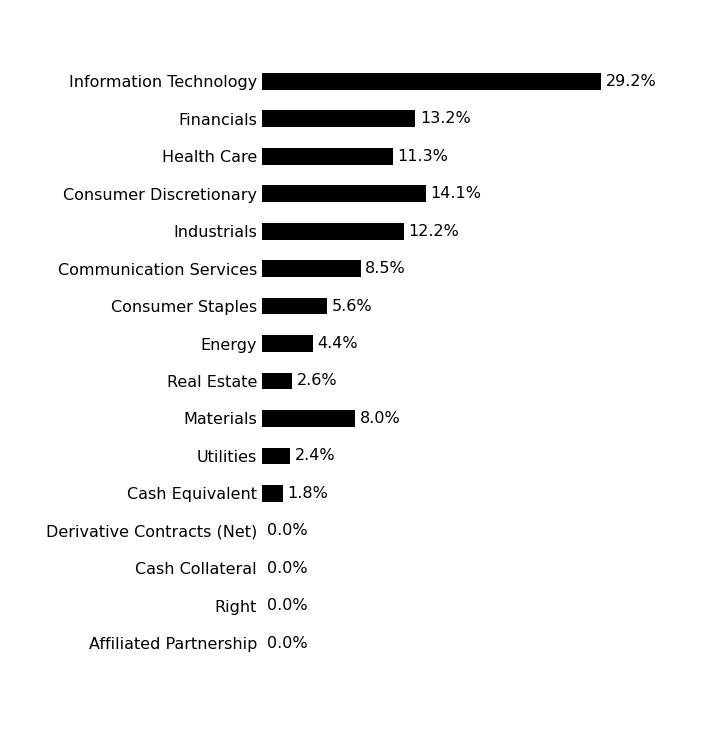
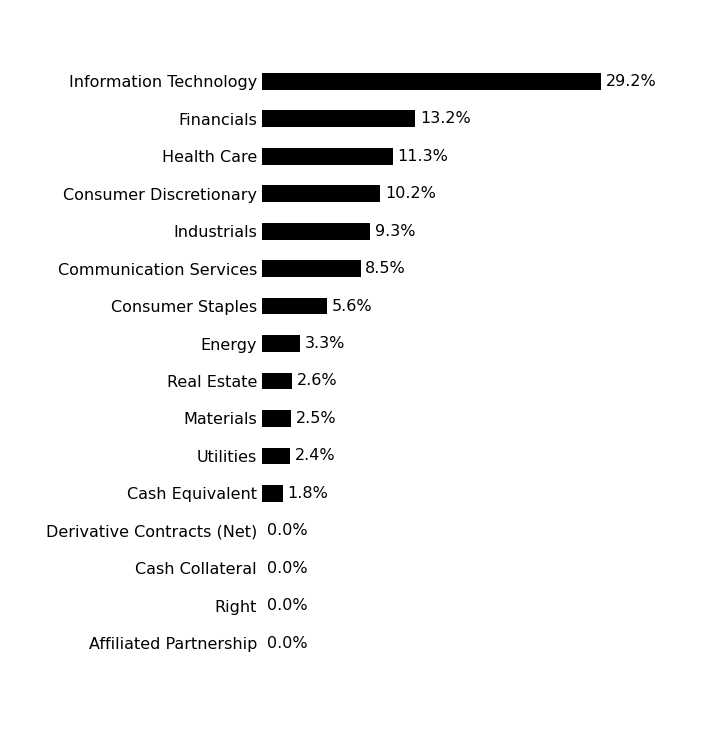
Consumer Discretionary: 14.1% -> 10.2%
Industrials: 12.2% -> 9.3%
Energy: 4.4% -> 3.3%
Materials: 8.0% -> 2.5%
